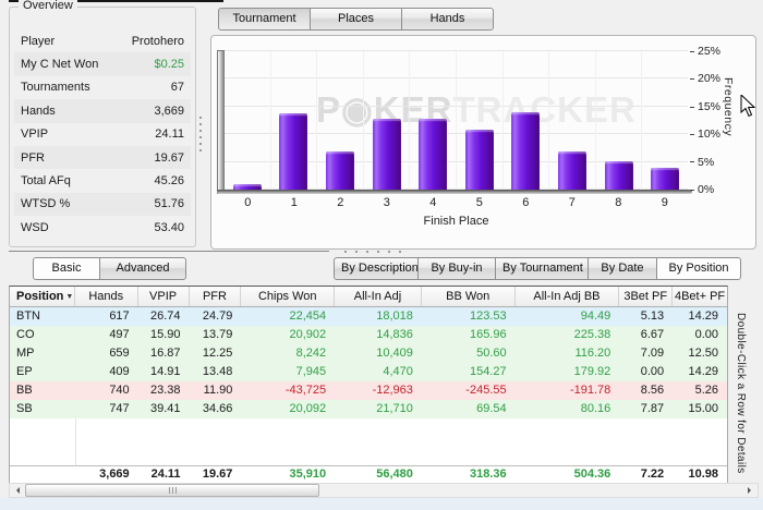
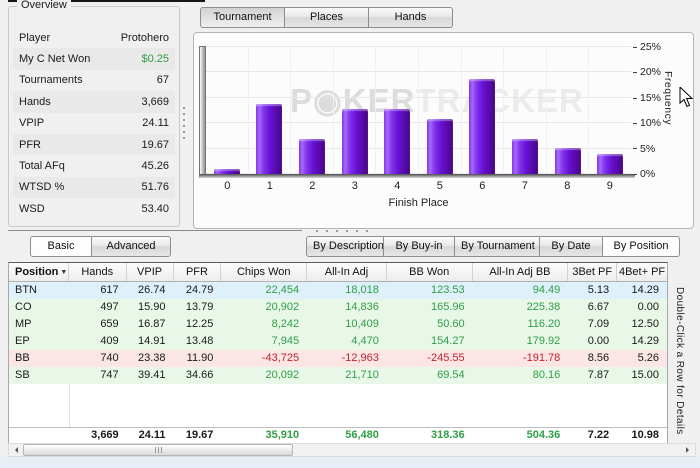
6: 14% -> 19%
